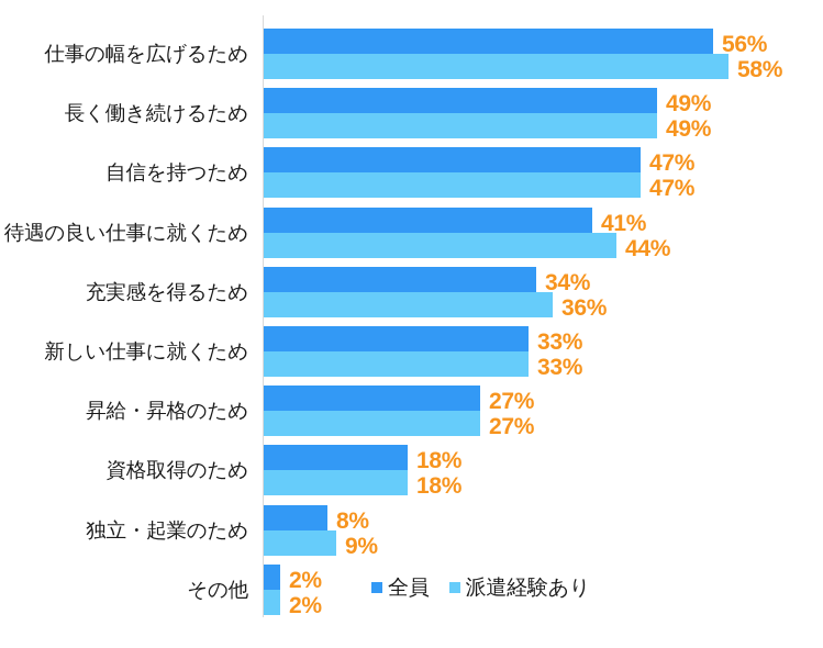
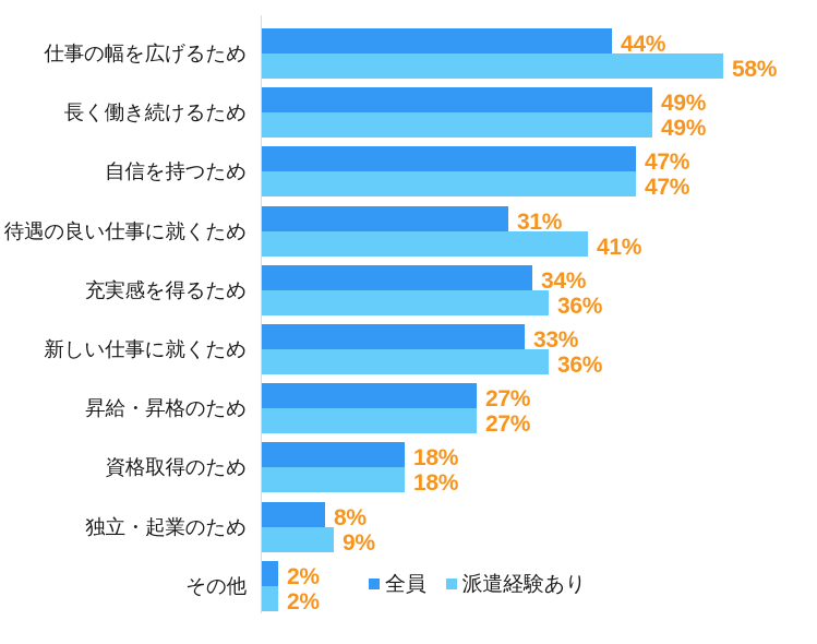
全員/仕事の幅を広げるため: 56% -> 44%
全員/待遇の良い仕事に就くため: 41% -> 31%
派遣経験あり/待遇の良い仕事に就くため: 44% -> 41%
派遣経験あり/新しい仕事に就くため: 33% -> 36%
